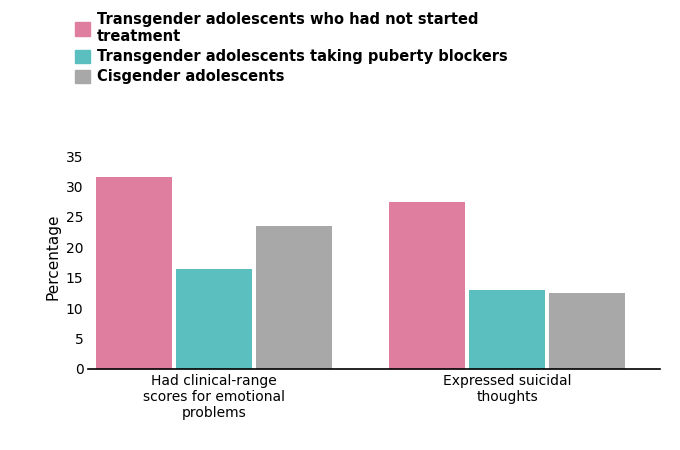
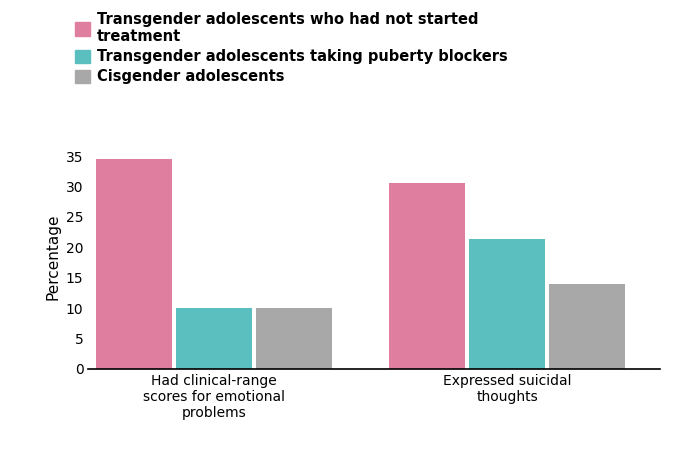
Transgender adolescents who had not started treatment/Had clinical-range scores for emotional problems: 31.5 -> 34.6
Transgender adolescents taking puberty blockers/Had clinical-range scores for emotional problems: 16.5 -> 10.0
Cisgender adolescents/Had clinical-range scores for emotional problems: 23.5 -> 10.0
Transgender adolescents who had not started treatment/Expressed suicidal thoughts: 27.5 -> 30.6
Transgender adolescents taking puberty blockers/Expressed suicidal thoughts: 13.0 -> 21.4
Cisgender adolescents/Expressed suicidal thoughts: 12.5 -> 14.0
